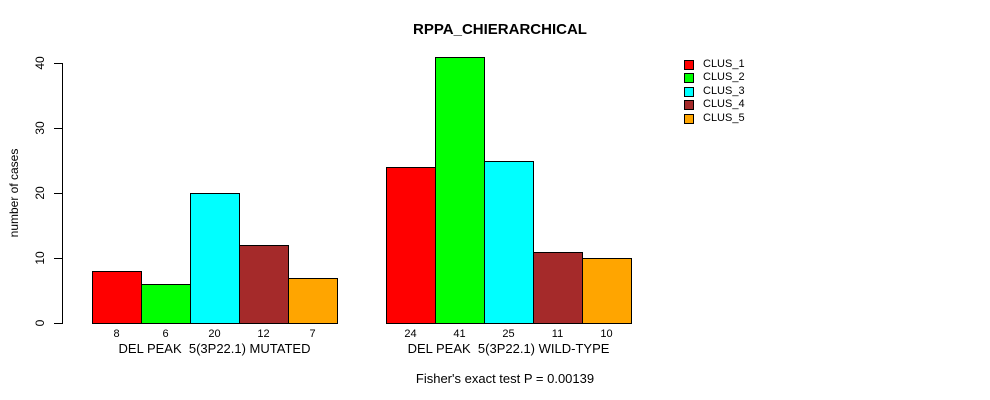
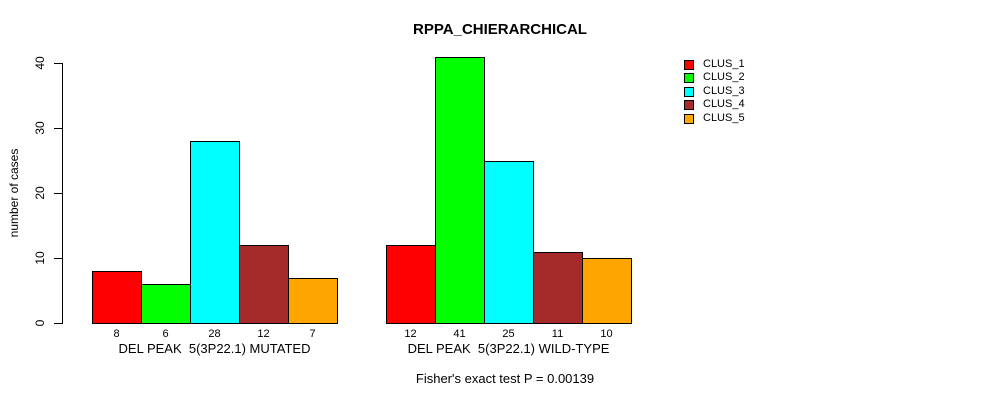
CLUS_3/DEL PEAK 5(3P22.1) MUTATED: 20 -> 28
CLUS_1/DEL PEAK 5(3P22.1) WILD-TYPE: 24 -> 12
